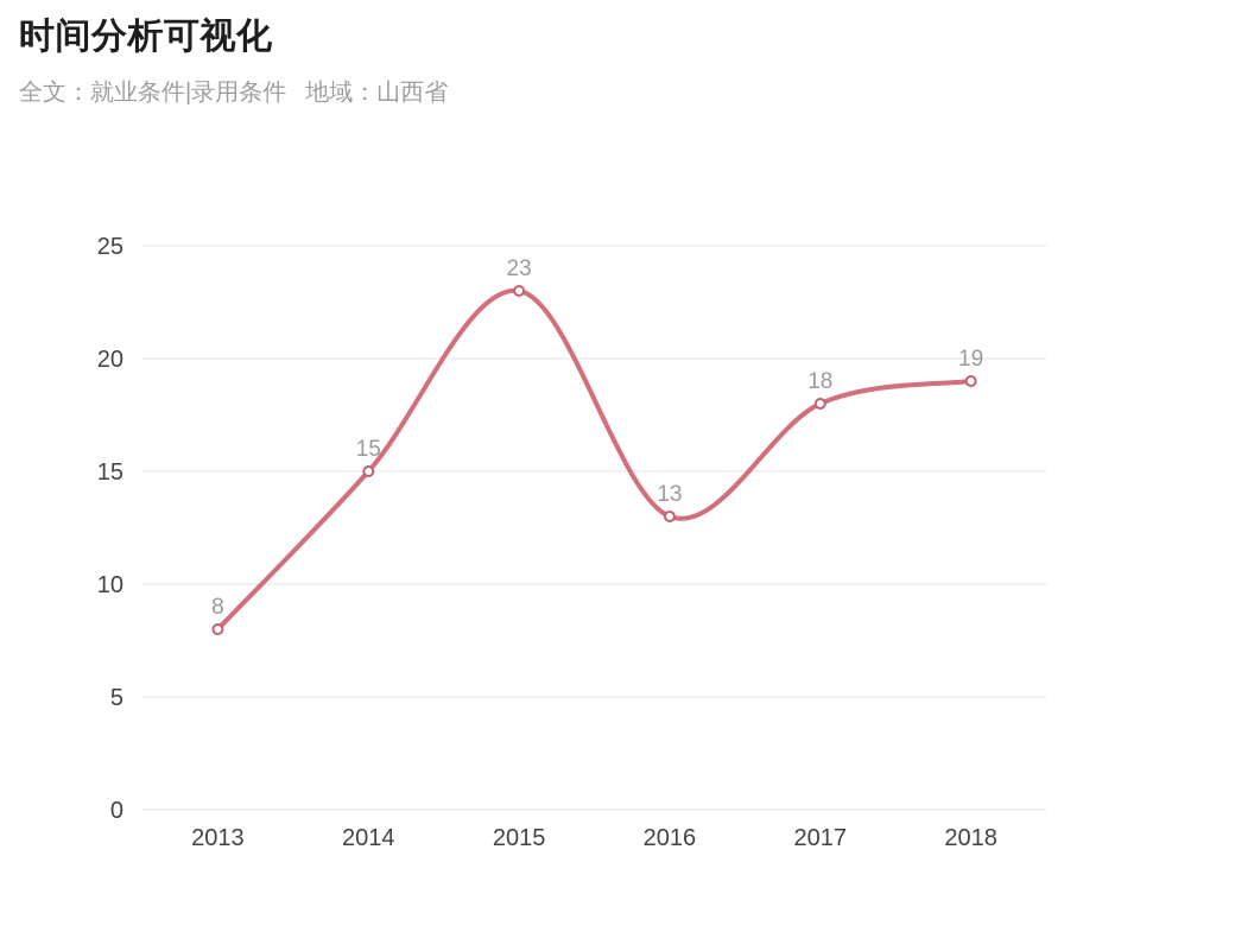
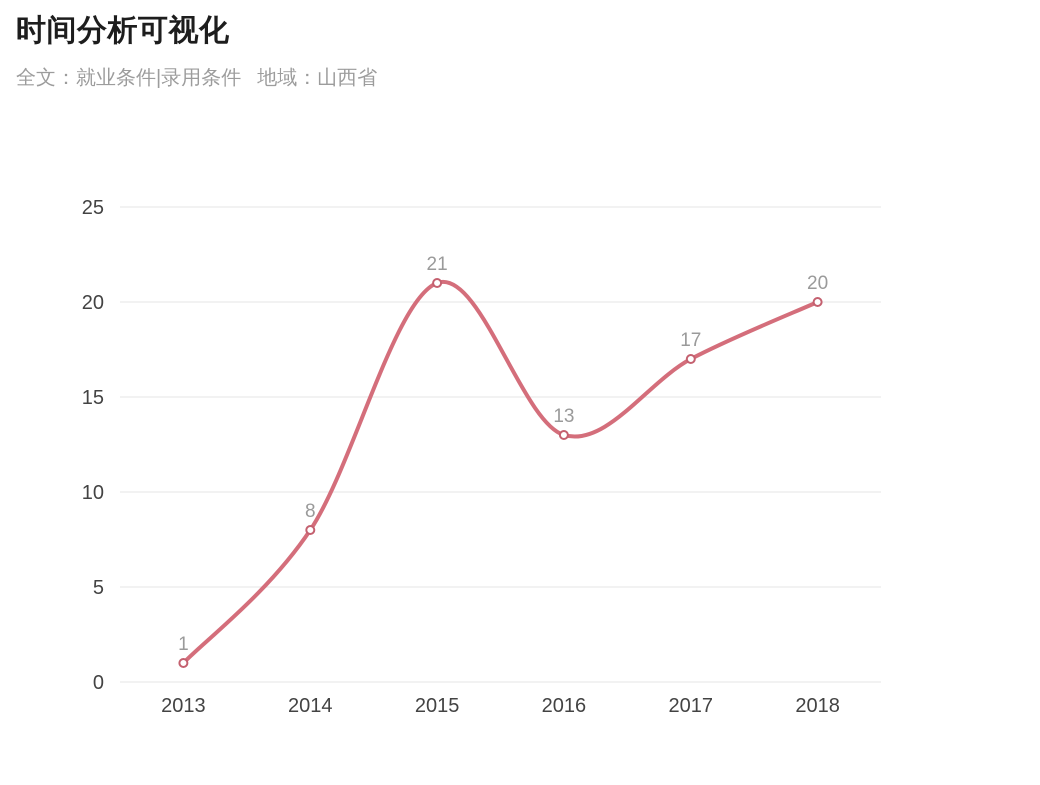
2013: 8 -> 1
2014: 15 -> 8
2015: 23 -> 21
2017: 18 -> 17
2018: 19 -> 20
